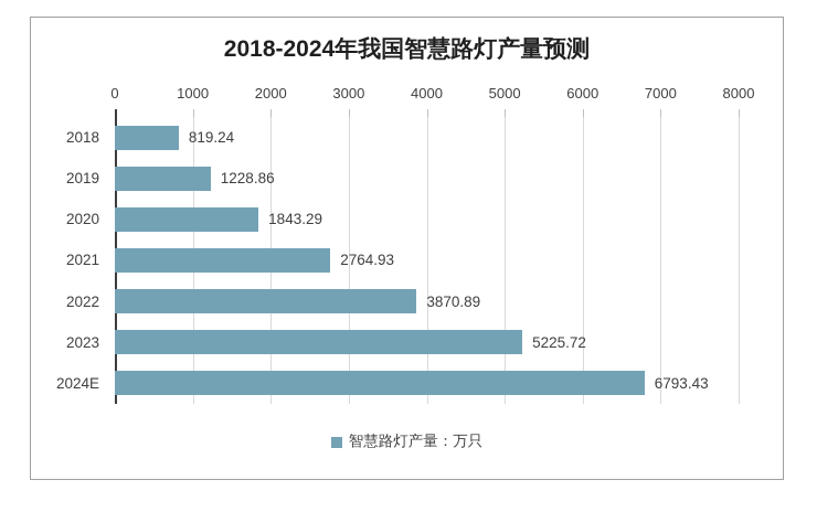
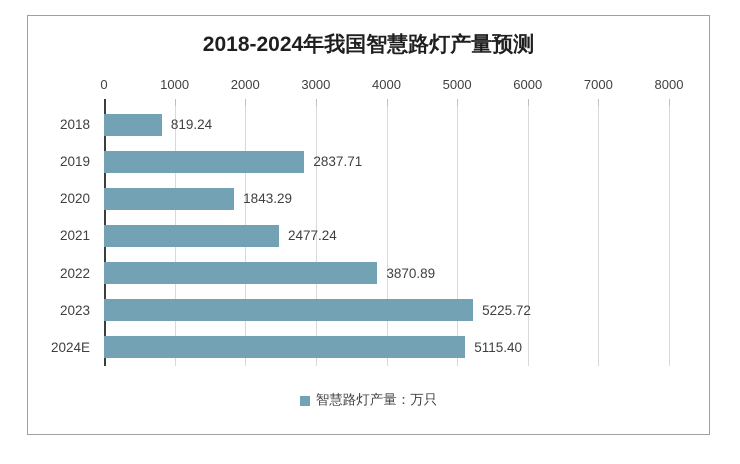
2019: 1228.86 -> 2837.71
2021: 2764.93 -> 2477.24
2024E: 6793.43 -> 5115.40
